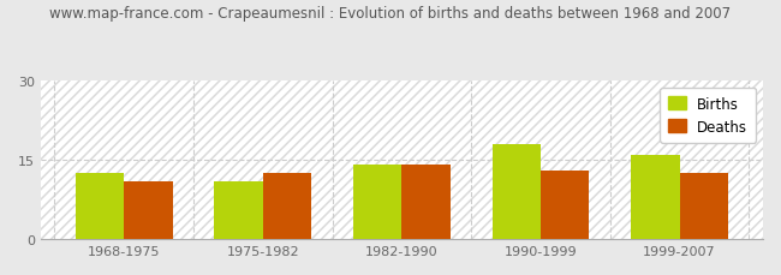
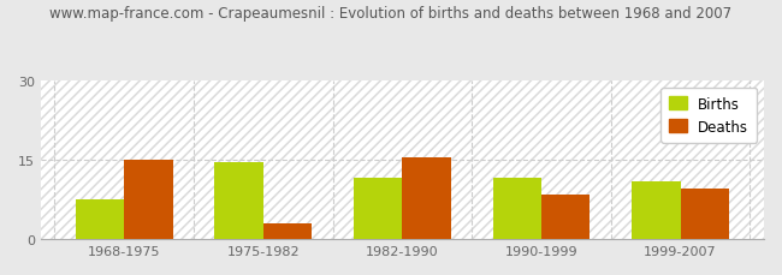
Births/1968-1975: 12.5 -> 7.5
Deaths/1968-1975: 11.0 -> 15.0
Births/1975-1982: 11.0 -> 14.5
Deaths/1975-1982: 12.5 -> 3.0
Births/1982-1990: 14.0 -> 11.5
Deaths/1982-1990: 14.0 -> 15.5
Births/1990-1999: 18.0 -> 11.5
Deaths/1990-1999: 13.0 -> 8.5
Births/1999-2007: 16.0 -> 11.0
Deaths/1999-2007: 12.5 -> 9.5
